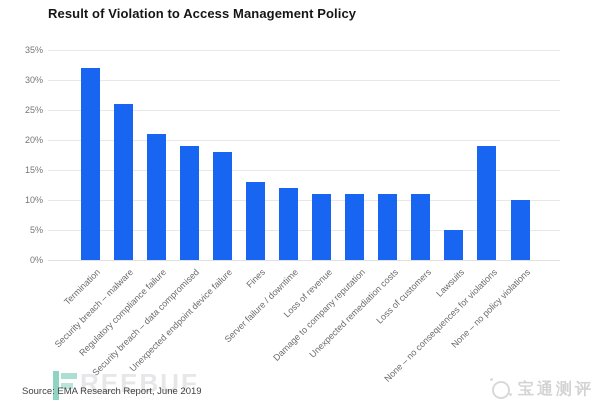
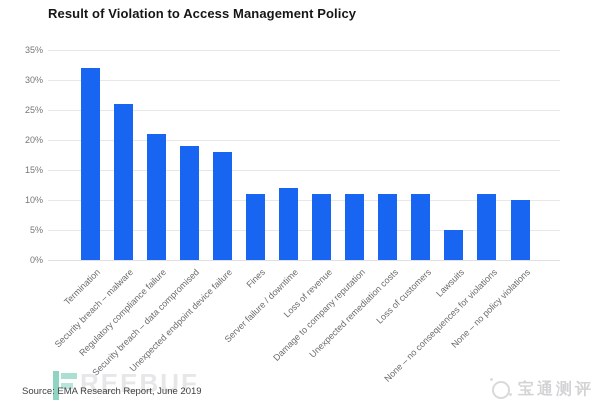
Fines: 13% -> 11%
None – no consequences for violations: 19% -> 11%
